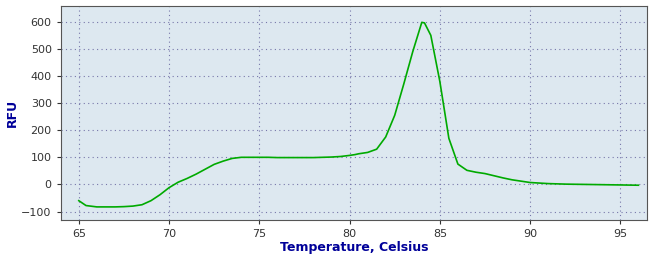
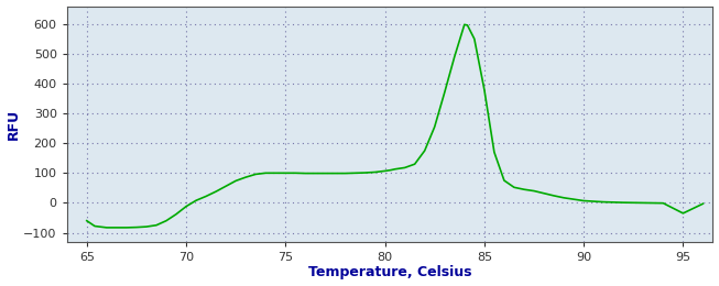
95: -2 -> -35
